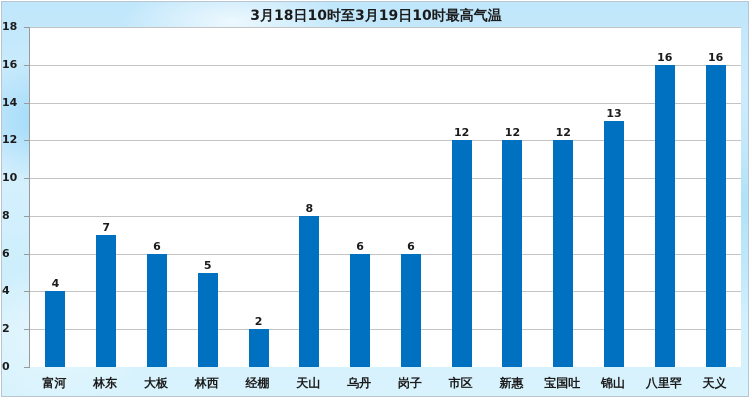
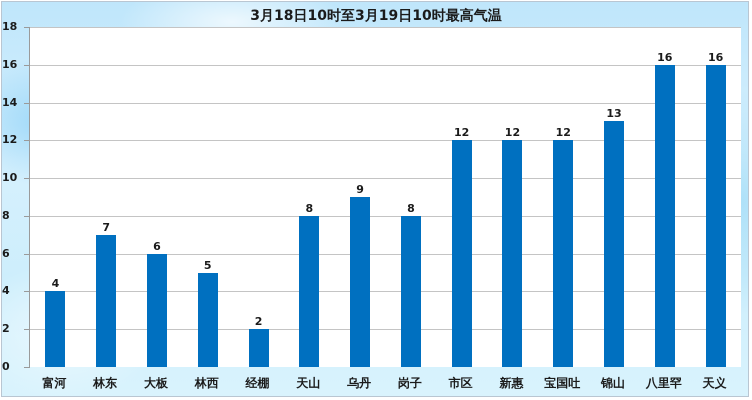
乌丹: 6 -> 9
岗子: 6 -> 8
